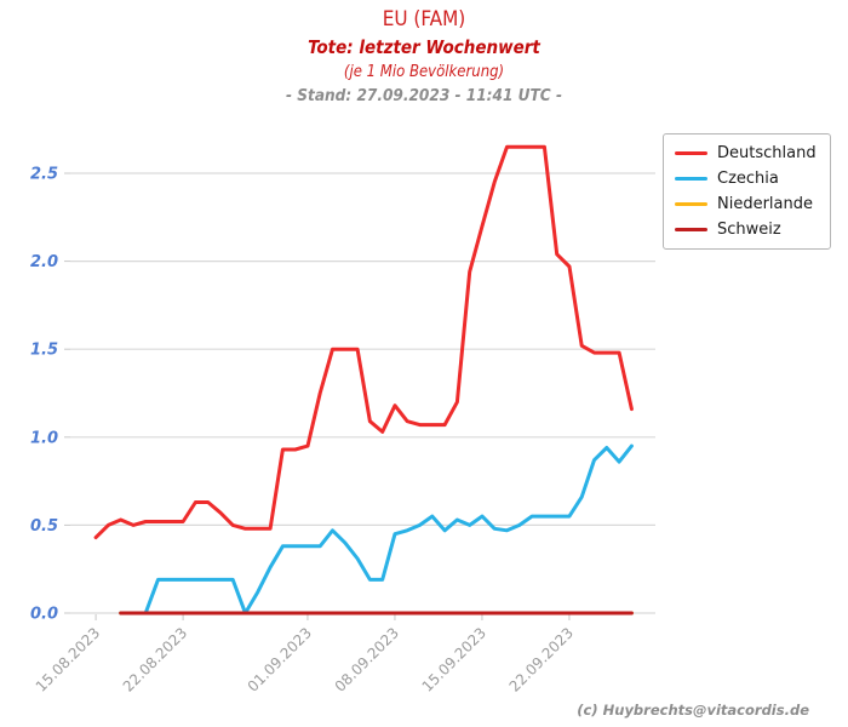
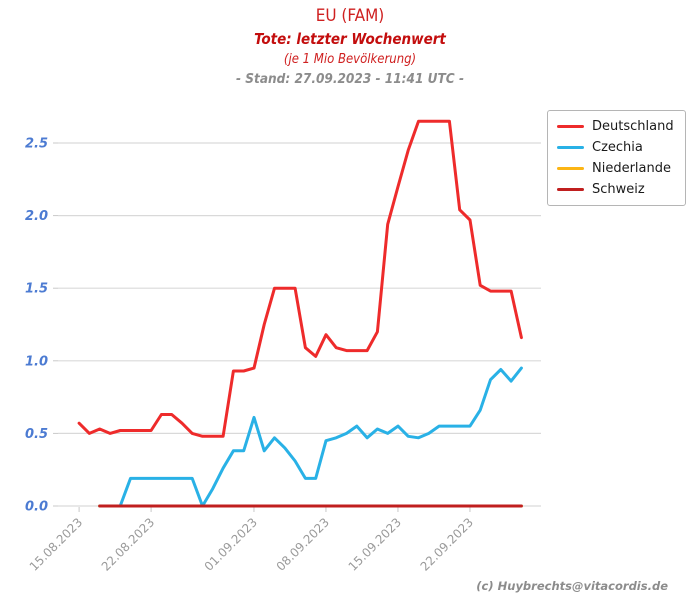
Deutschland/15.08.2023: 0.43 -> 0.57
Czechia/01.09.2023: 0.38 -> 0.61
